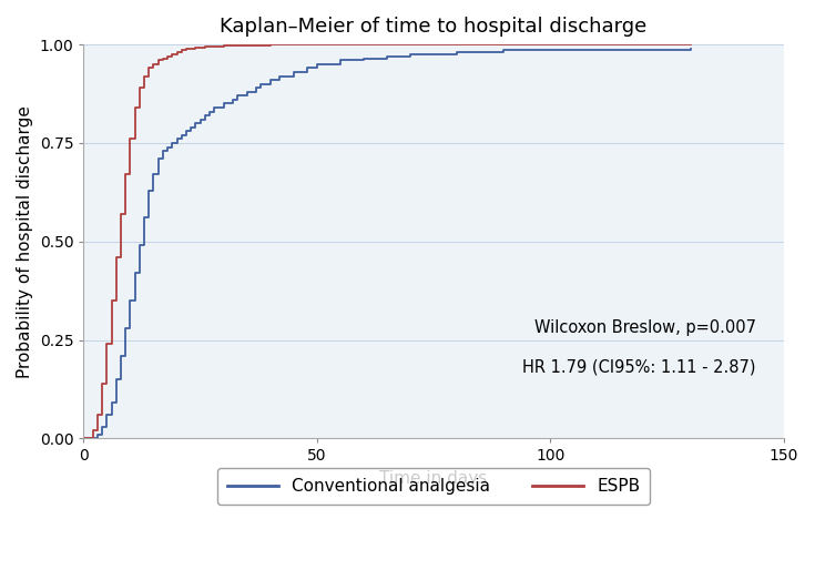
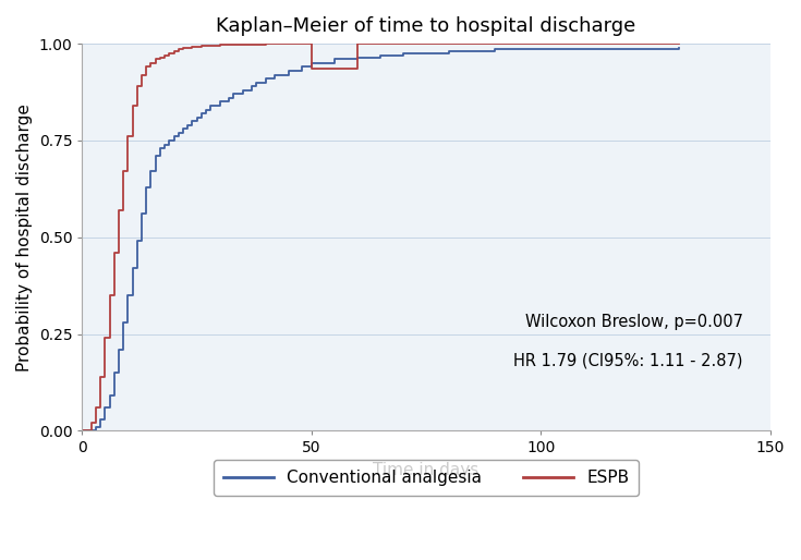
ESPB/50: 0.999 -> 0.935
